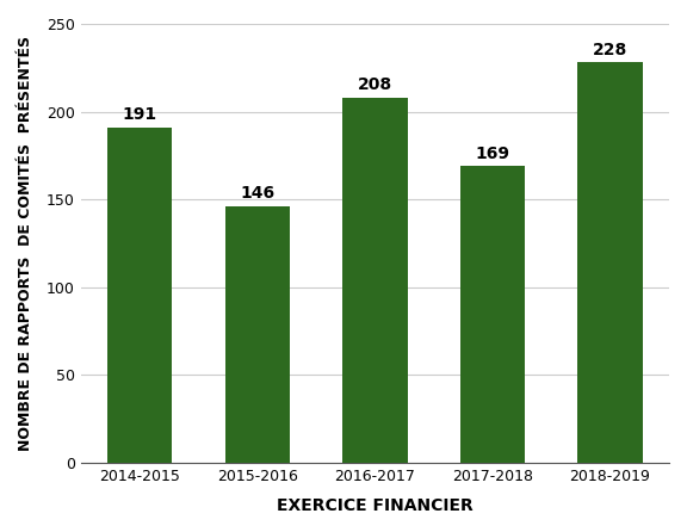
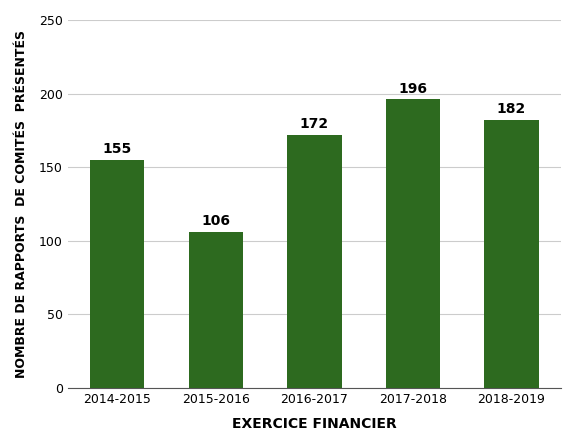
2014-2015: 191 -> 155
2015-2016: 146 -> 106
2016-2017: 208 -> 172
2017-2018: 169 -> 196
2018-2019: 228 -> 182
